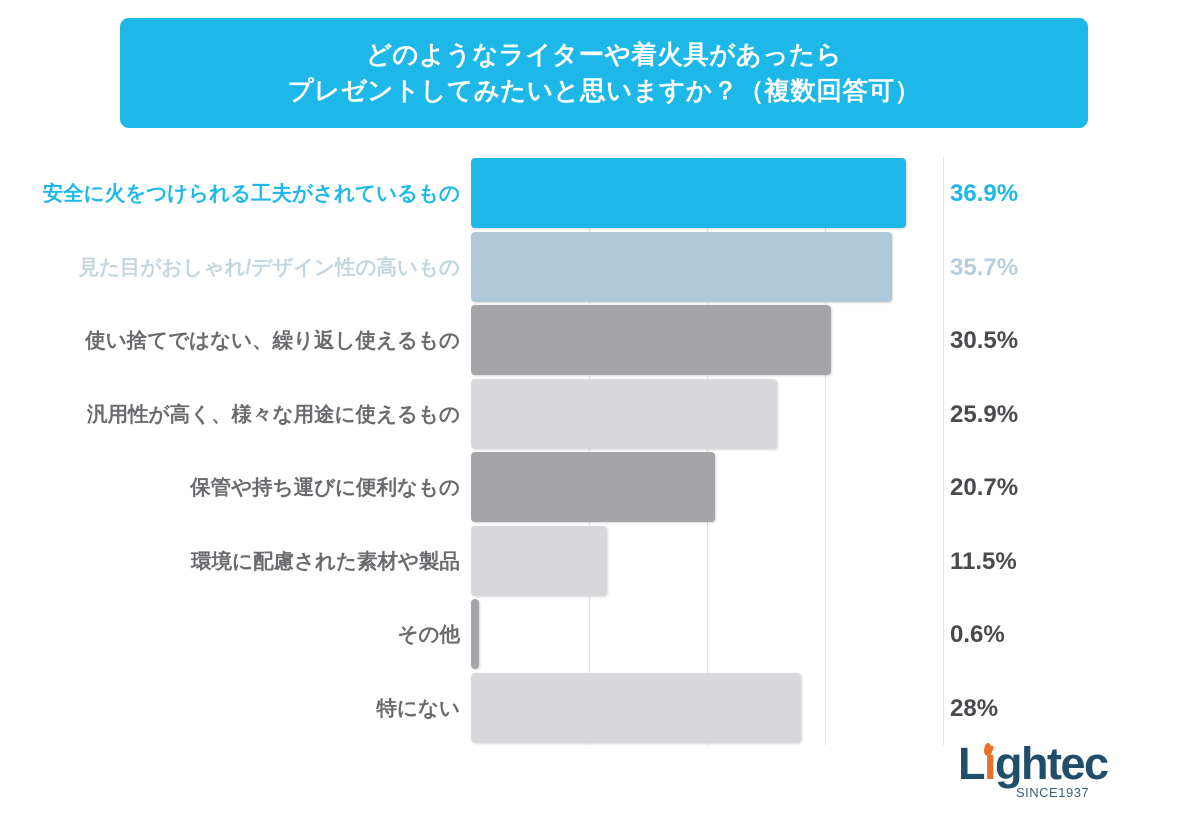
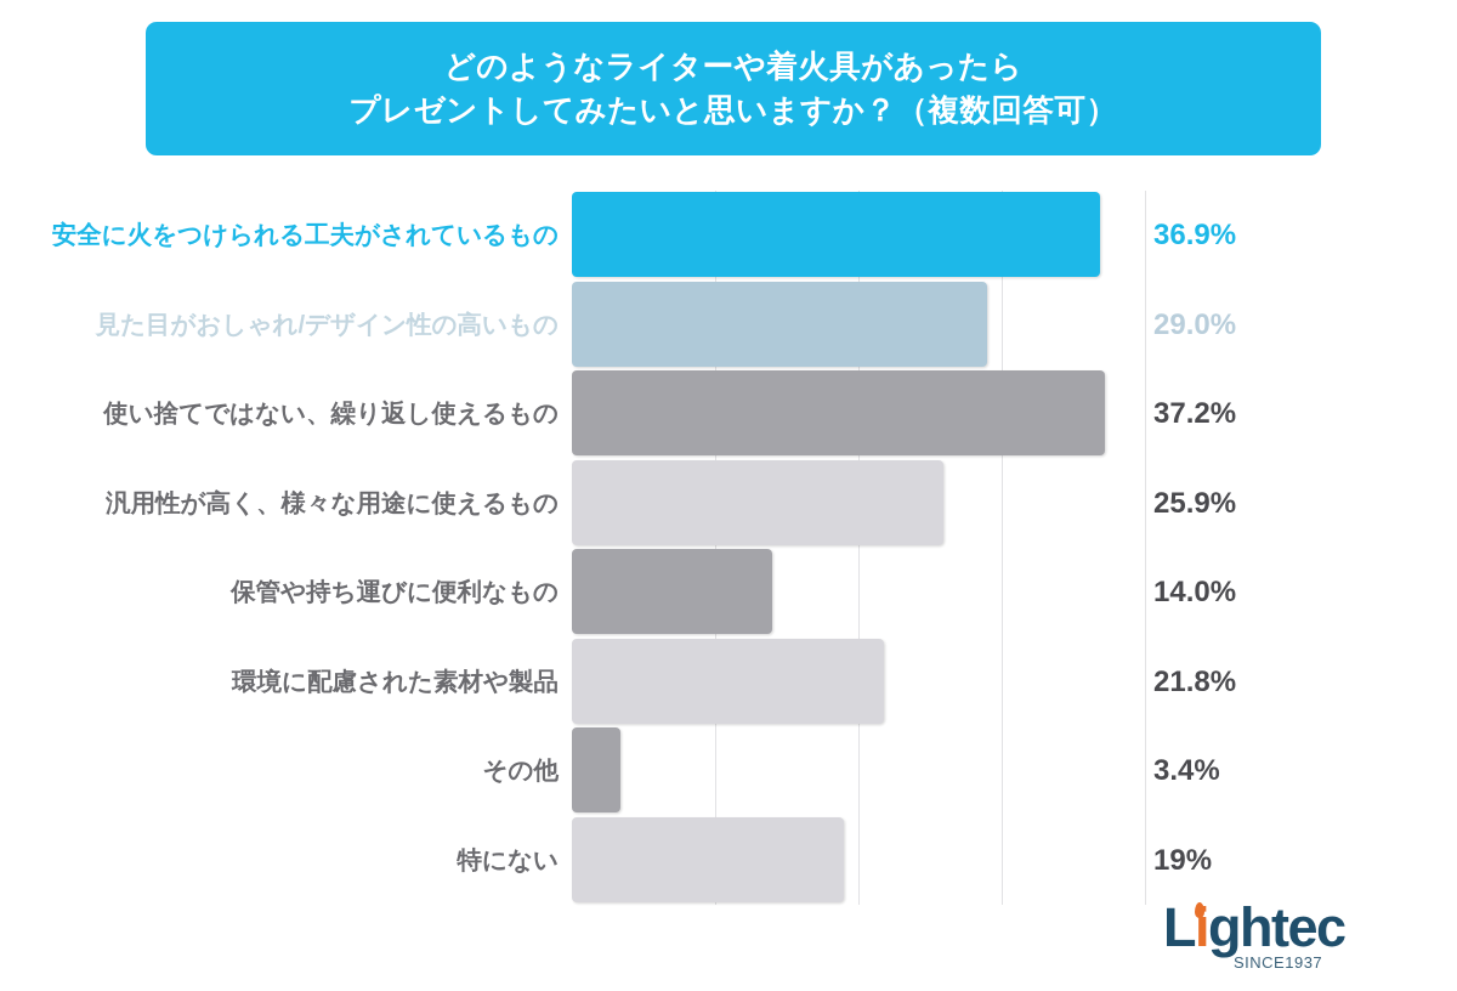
見た目がおしゃれ/デザイン性の高いもの: 35.7% -> 29.0%
使い捨てではない、繰り返し使えるもの: 30.5% -> 37.2%
保管や持ち運びに便利なもの: 20.7% -> 14.0%
環境に配慮された素材や製品: 11.5% -> 21.8%
その他: 0.6% -> 3.4%
特にない: 28% -> 19%
